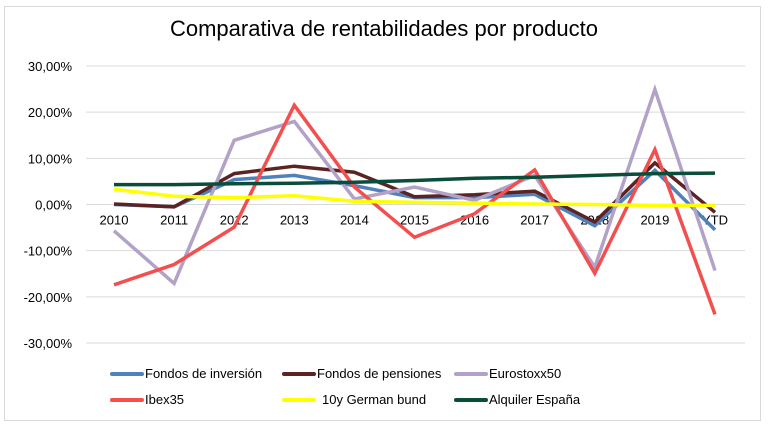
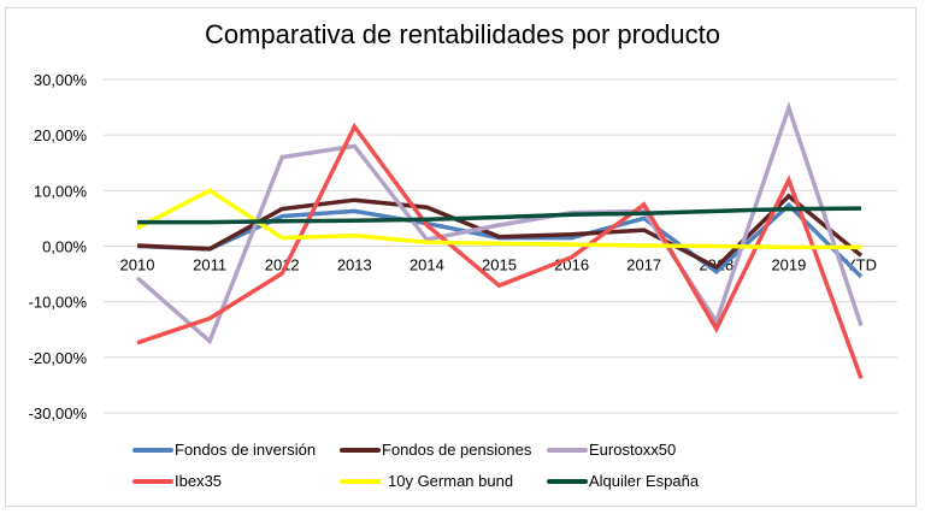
10y German bund/2011: 2% -> 10%
Eurostoxx50/2012: 14% -> 16%
Eurostoxx50/2016: 1% -> 6%
Fondos de inversión/2017: 2% -> 5%
